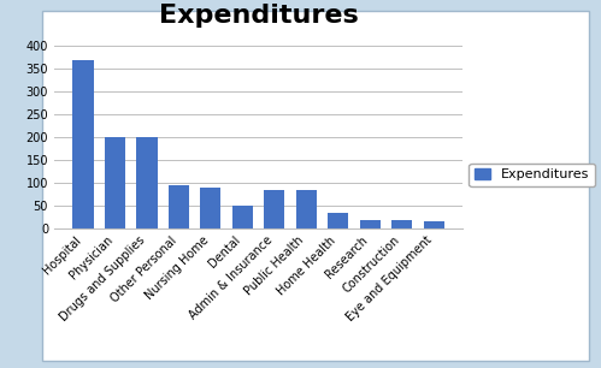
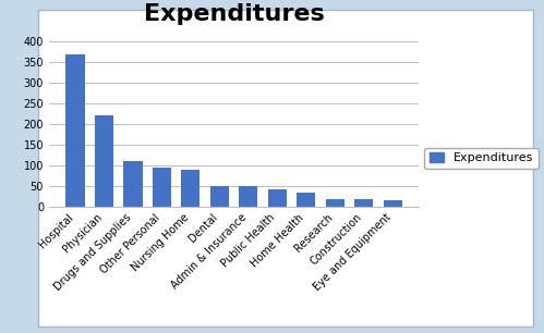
Physician: 200 -> 220
Drugs and Supplies: 200 -> 110
Admin & Insurance: 85 -> 50
Public Health: 85 -> 42
